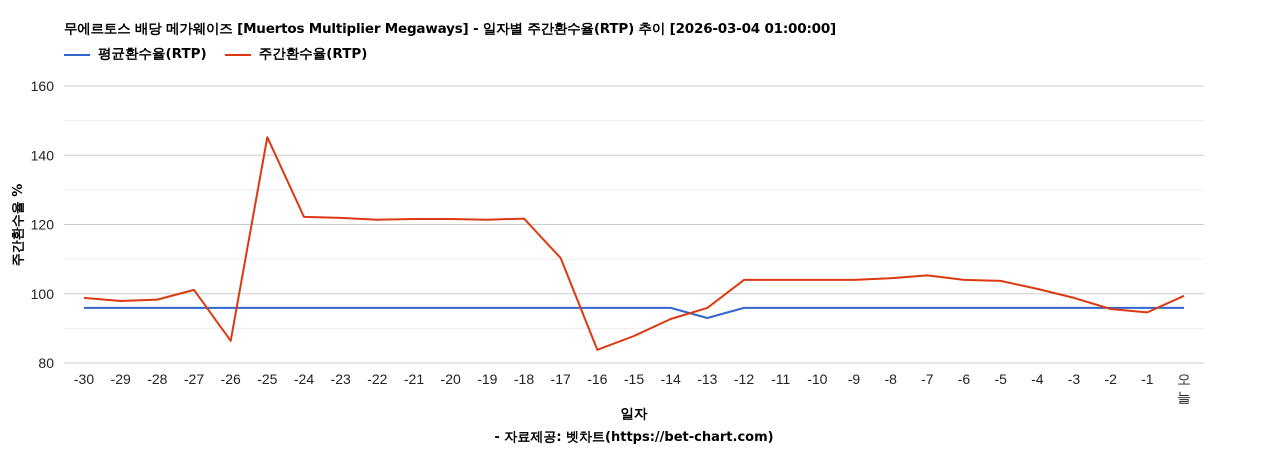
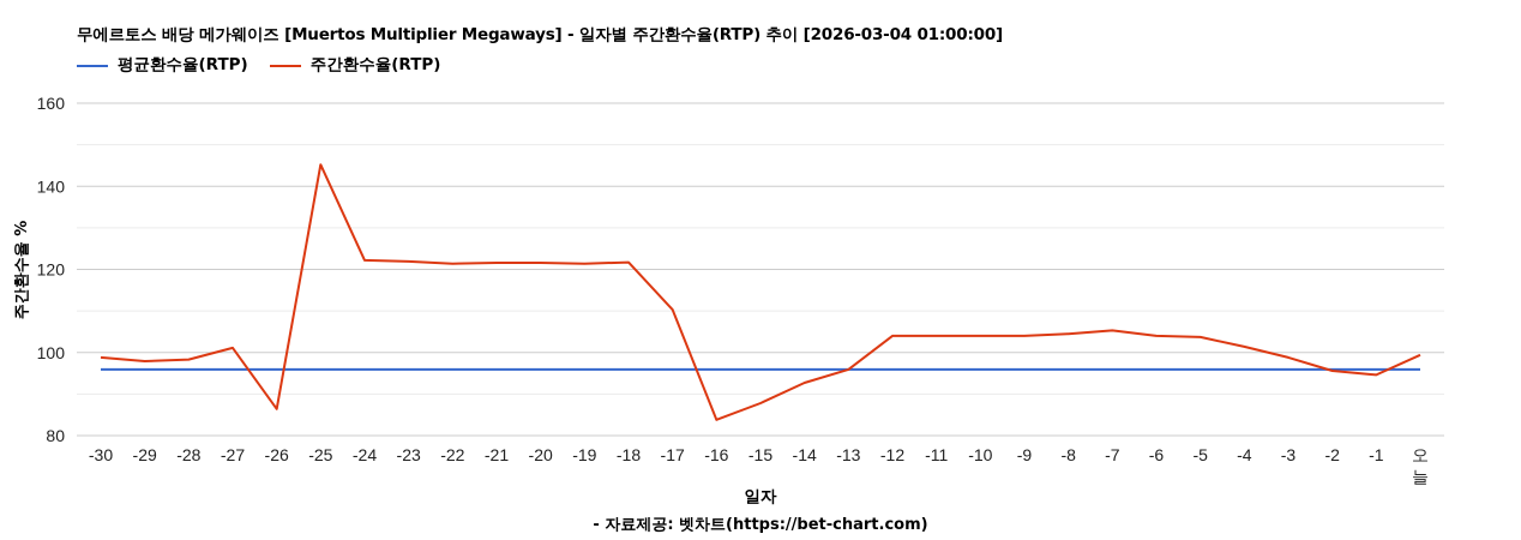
평균환수율(RTP)/-13: 93 -> 96
